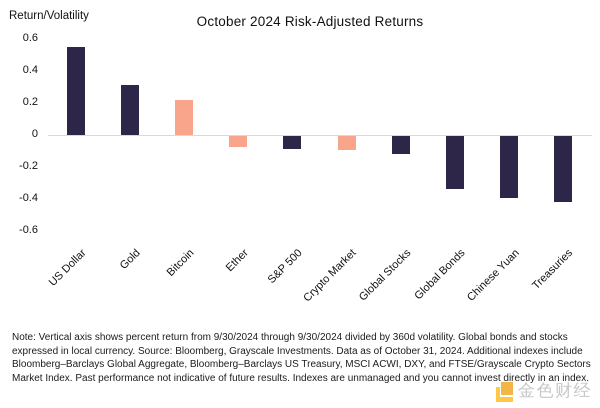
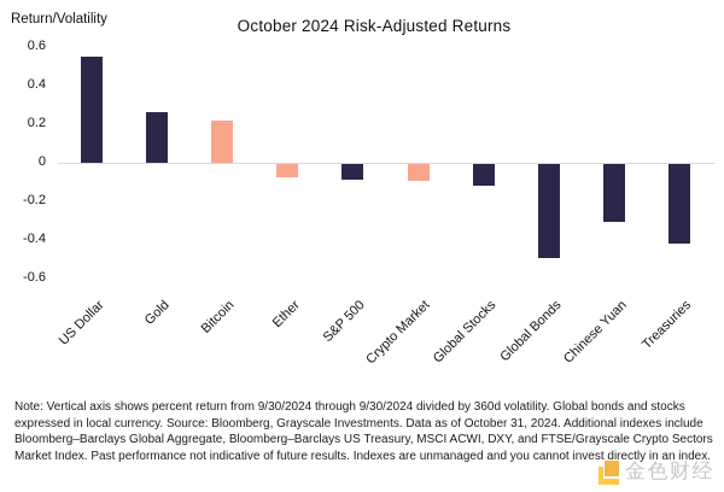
Gold: 0.31 -> 0.26
Global Bonds: -0.33 -> -0.49
Chinese Yuan: -0.39 -> -0.30
